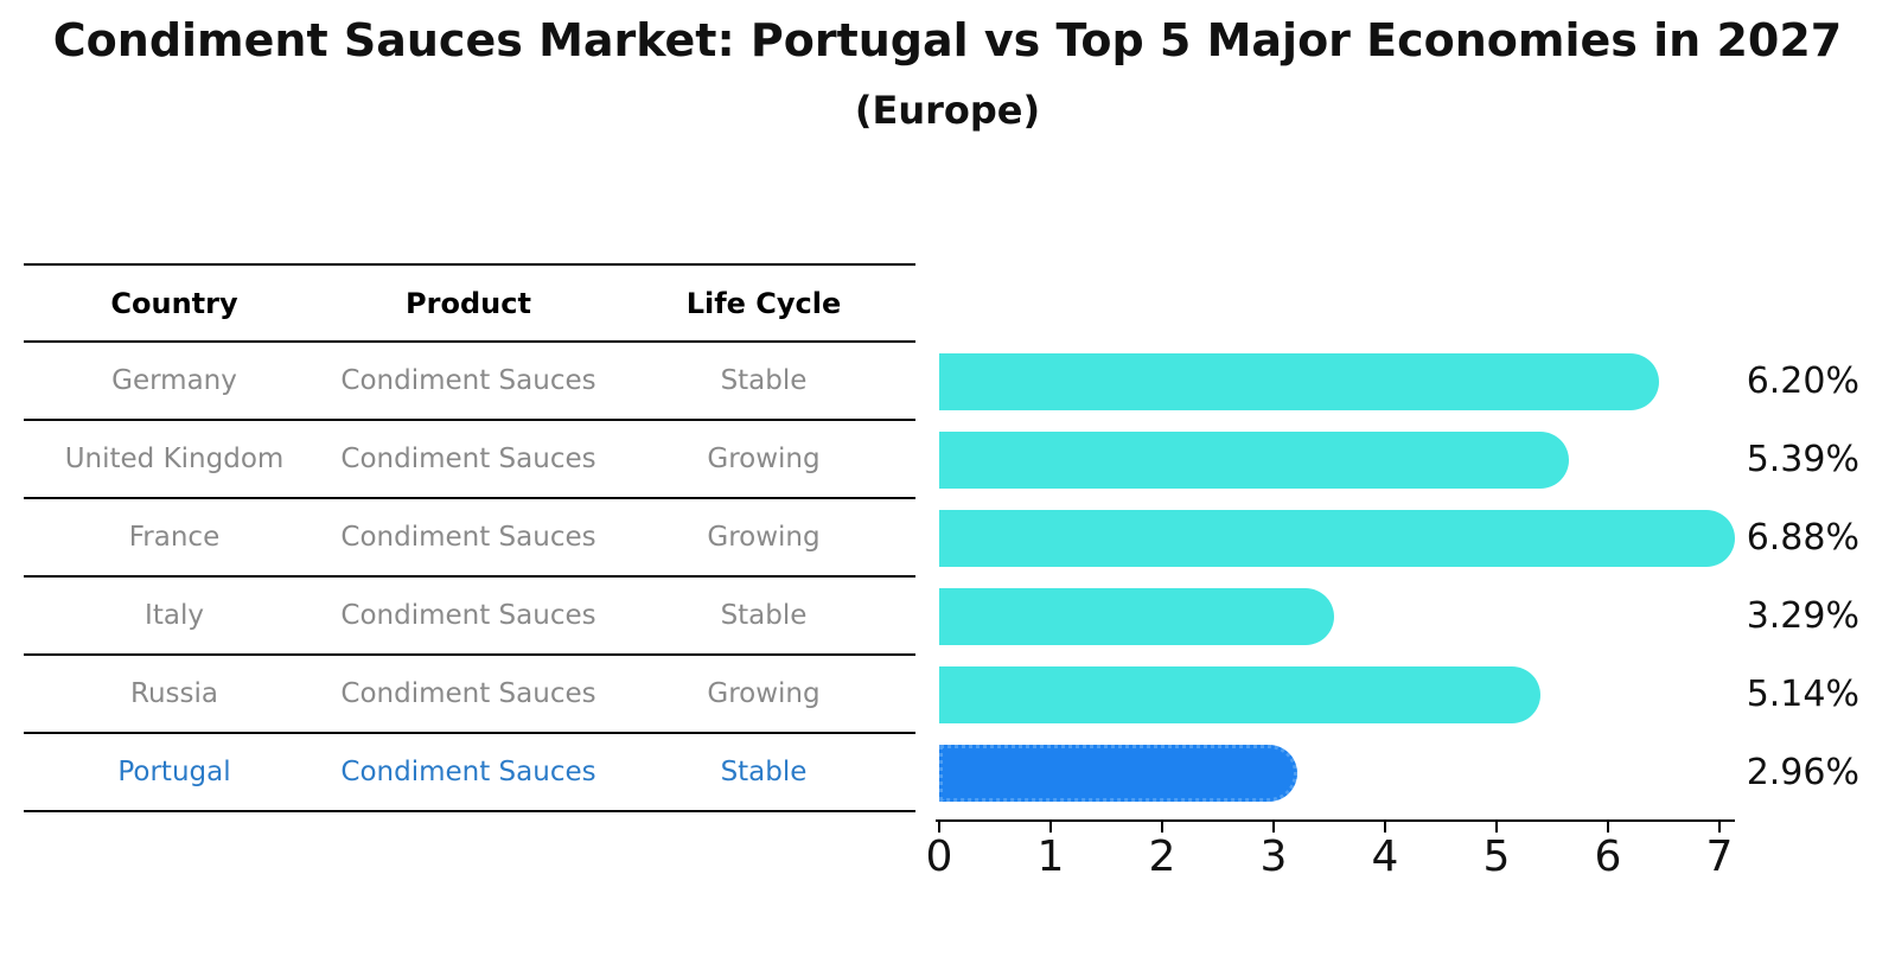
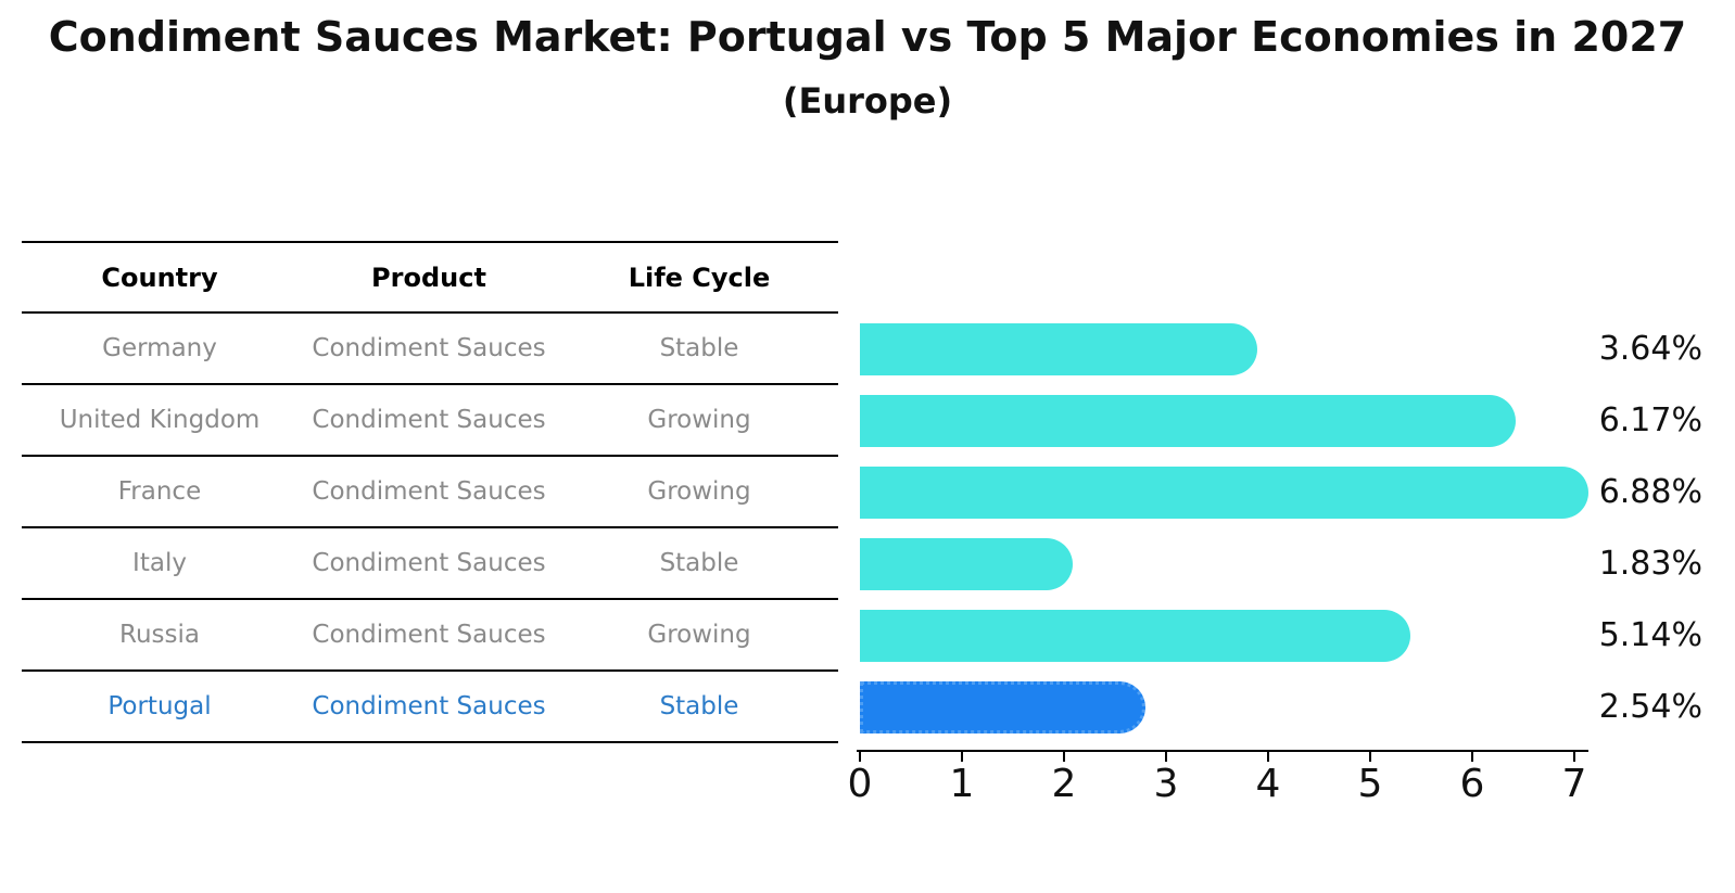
Germany: 6.20% -> 3.64%
United Kingdom: 5.39% -> 6.17%
Italy: 3.29% -> 1.83%
Portugal: 2.96% -> 2.54%
